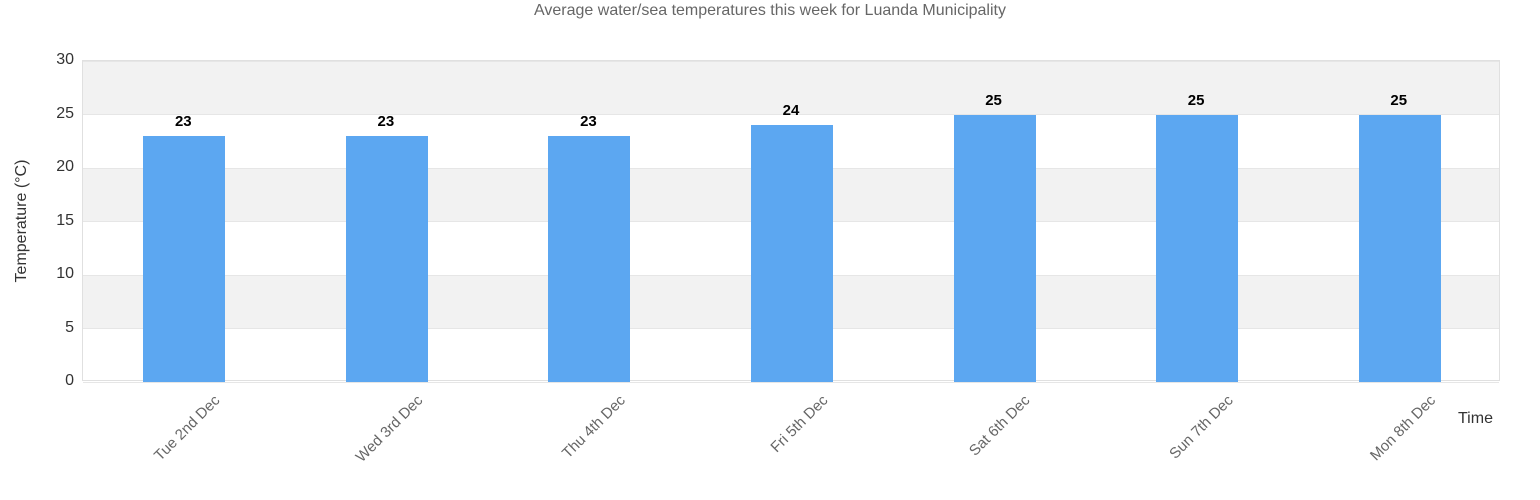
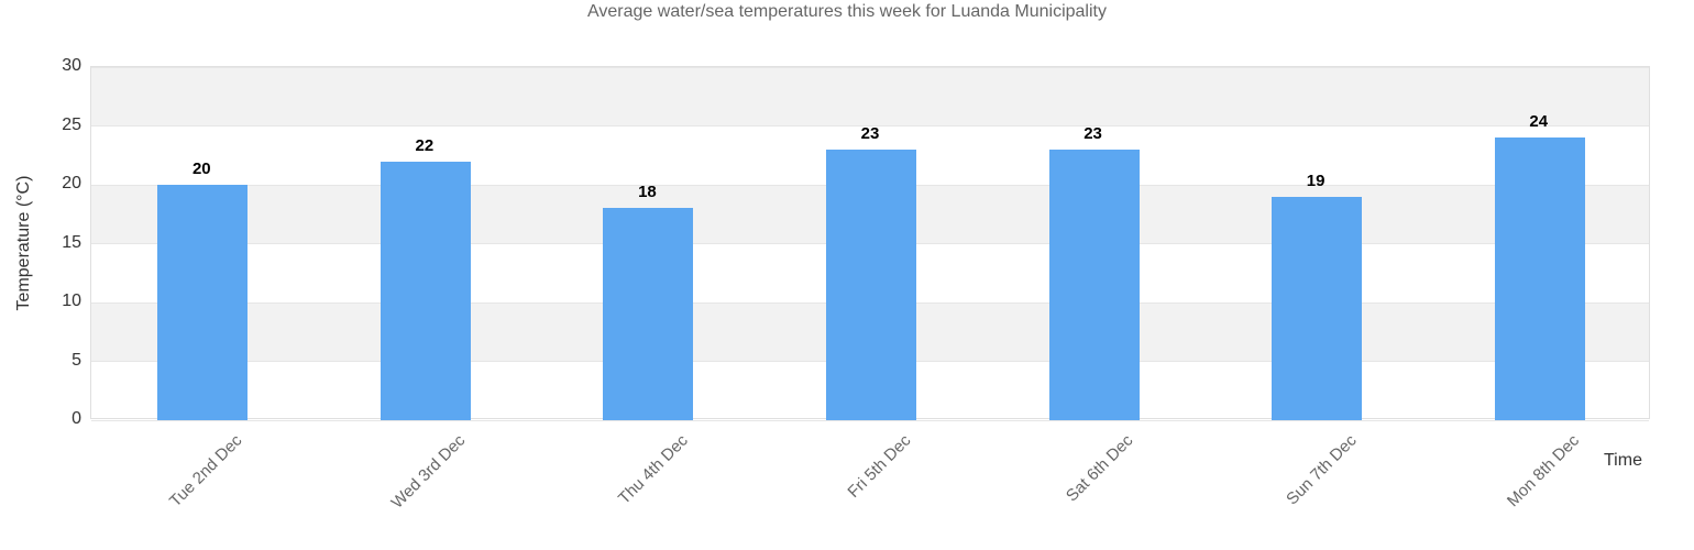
Tue 2nd Dec: 23 -> 20
Wed 3rd Dec: 23 -> 22
Thu 4th Dec: 23 -> 18
Fri 5th Dec: 24 -> 23
Sat 6th Dec: 25 -> 23
Sun 7th Dec: 25 -> 19
Mon 8th Dec: 25 -> 24
